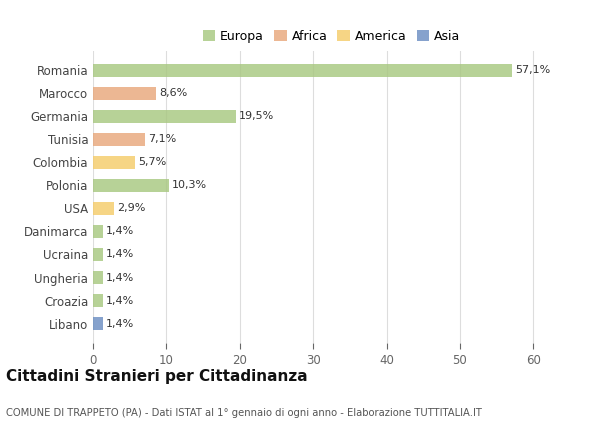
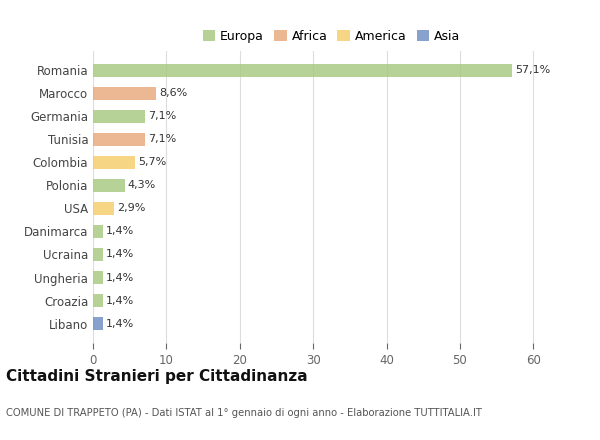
Germania: 19,5% -> 7,1%
Polonia: 10,3% -> 4,3%
